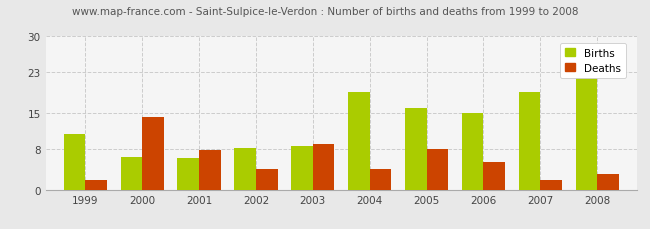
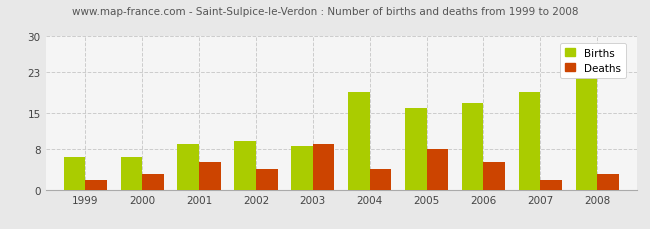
Births/1999: 10.8 -> 6.5
Deaths/2000: 14.2 -> 3.0
Births/2001: 6.2 -> 9.0
Deaths/2001: 7.8 -> 5.5
Births/2002: 8.2 -> 9.5
Births/2006: 15.0 -> 17.0
